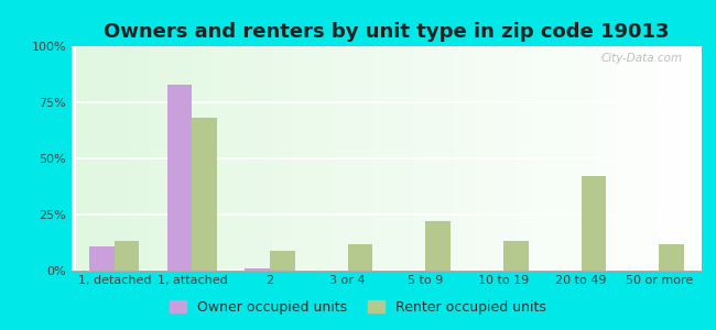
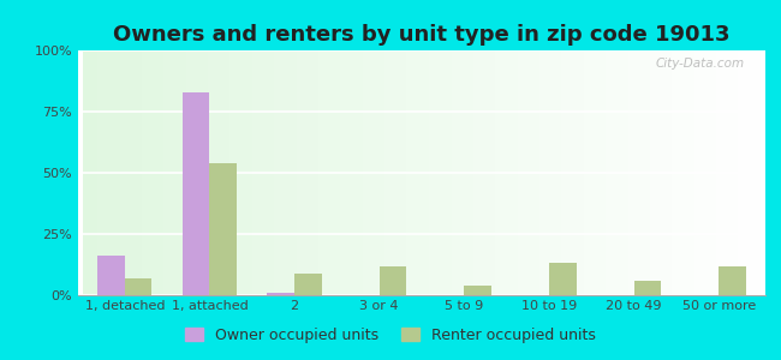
Owner occupied units/1, detached: 11% -> 16%
Renter occupied units/1, detached: 13% -> 7%
Renter occupied units/1, attached: 68% -> 54%
Renter occupied units/5 to 9: 22% -> 4%
Renter occupied units/20 to 49: 42% -> 6%
